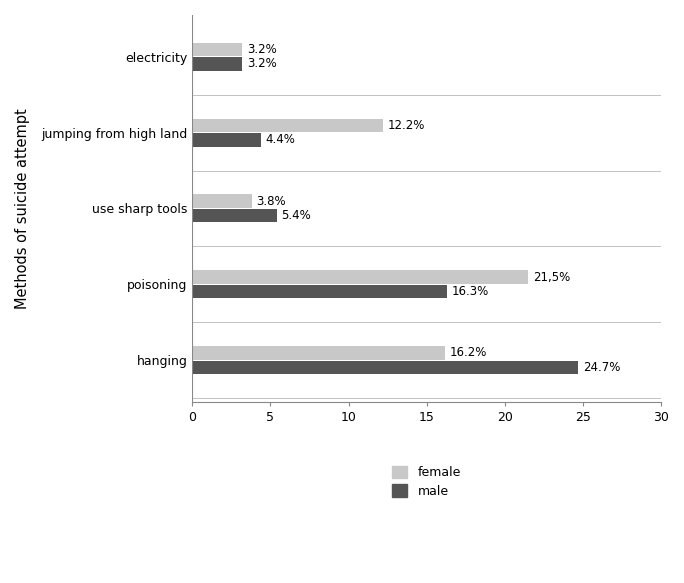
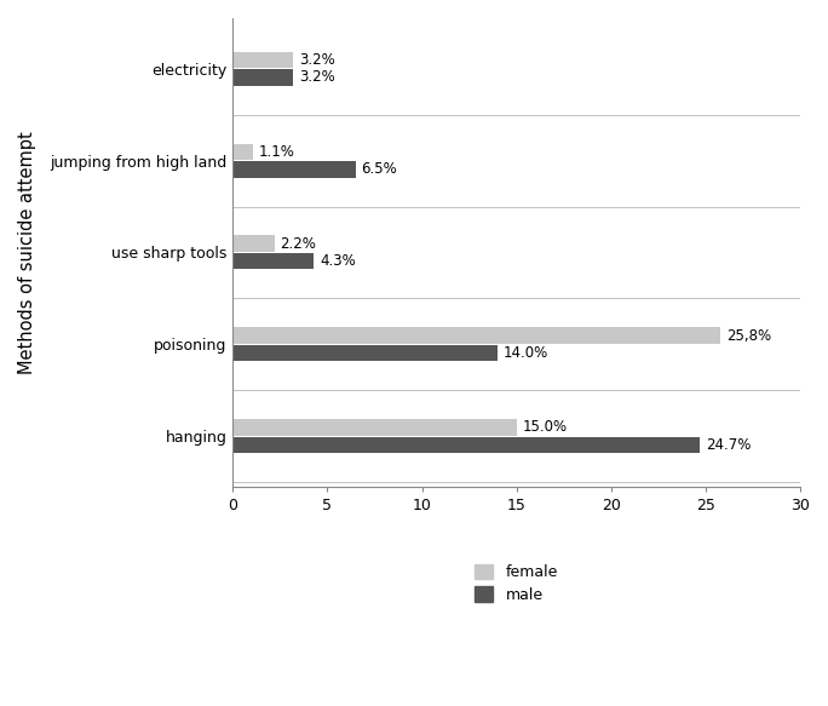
female/jumping from high land: 12.2% -> 1.1%
male/jumping from high land: 4.4% -> 6.5%
female/use sharp tools: 3.8% -> 2.2%
male/use sharp tools: 5.4% -> 4.3%
female/poisoning: 21,5% -> 25,8%
male/poisoning: 16.3% -> 14.0%
female/hanging: 16.2% -> 15.0%
